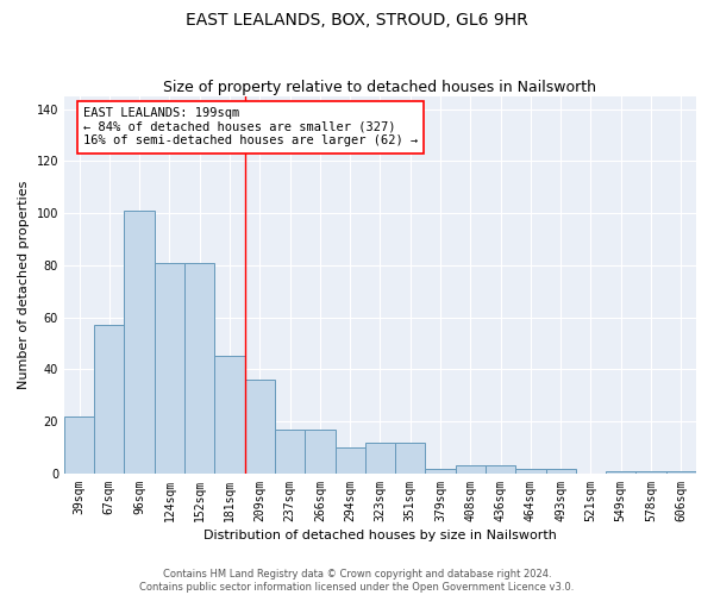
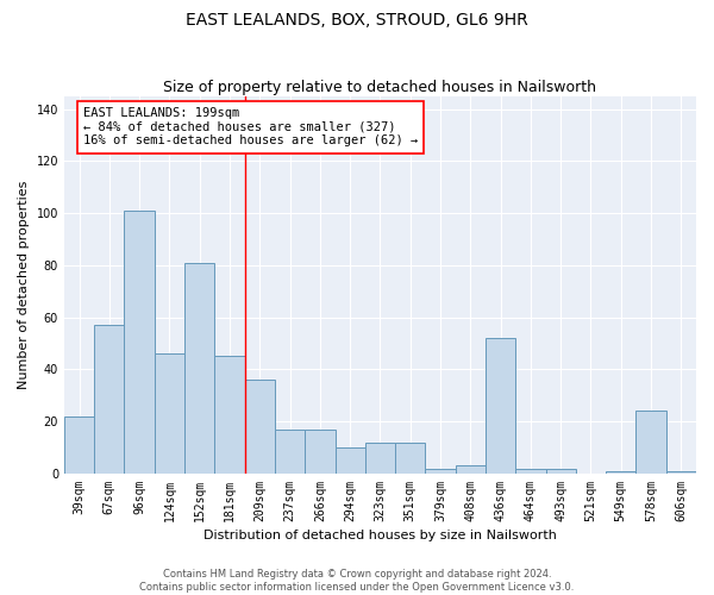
124sqm: 81 -> 46
436sqm: 3 -> 52
578sqm: 1 -> 24
